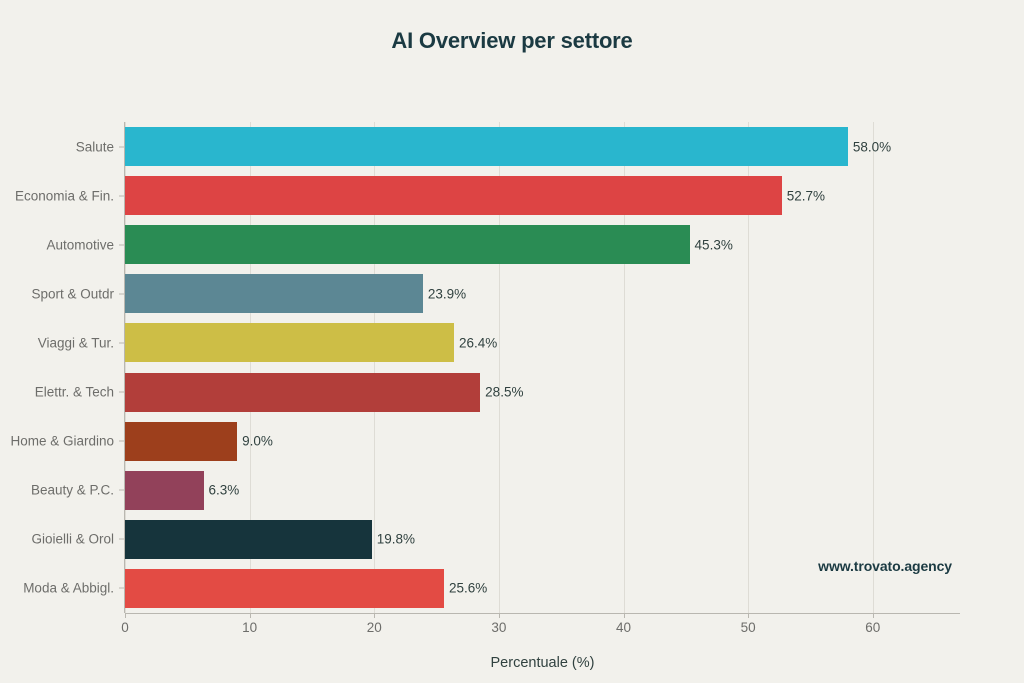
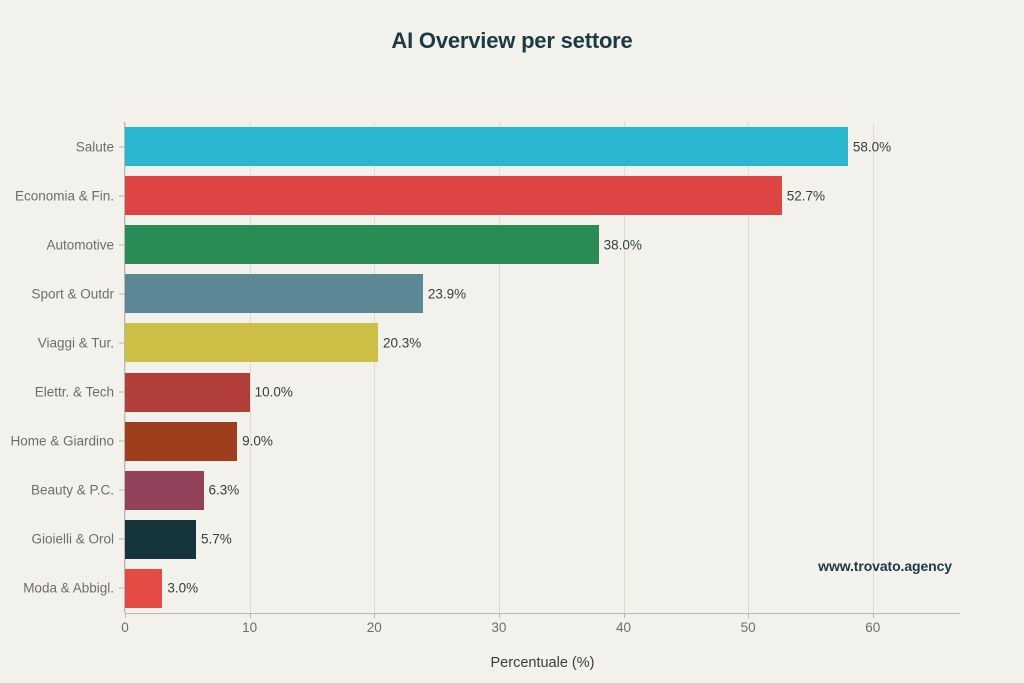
Automotive: 45.3% -> 38.0%
Viaggi & Tur.: 26.4% -> 20.3%
Elettr. & Tech: 28.5% -> 10.0%
Gioielli & Orol: 19.8% -> 5.7%
Moda & Abbigl.: 25.6% -> 3.0%
